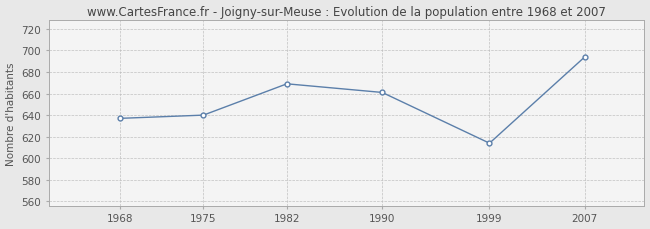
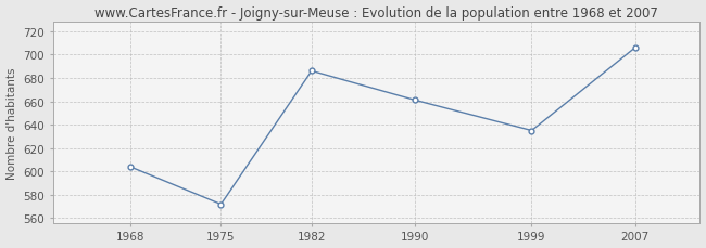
1968: 637 -> 604
1975: 640 -> 572
1982: 669 -> 686
1999: 614 -> 635
2007: 694 -> 706
